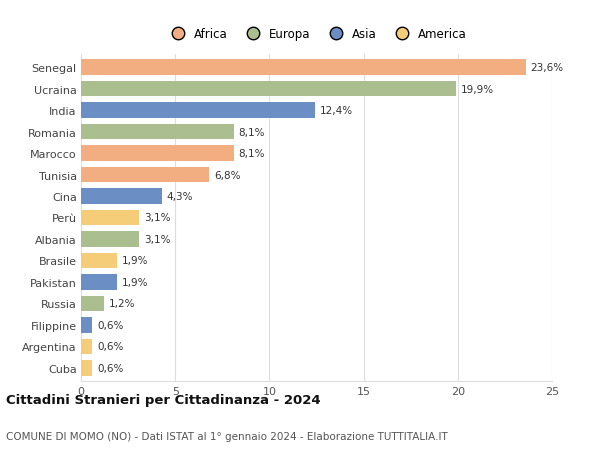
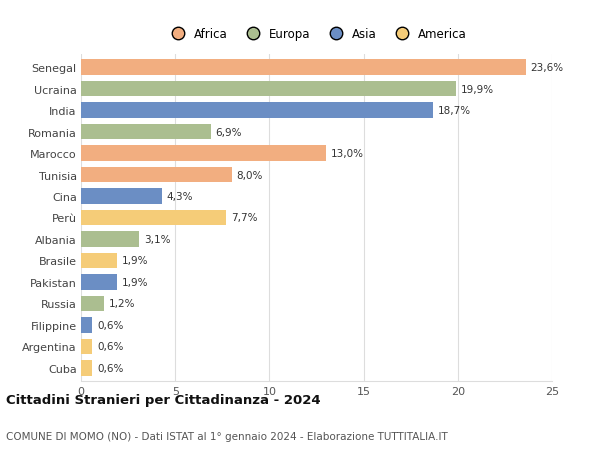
India: 12,4% -> 18,7%
Romania: 8,1% -> 6,9%
Marocco: 8,1% -> 13,0%
Tunisia: 6,8% -> 8,0%
Perù: 3,1% -> 7,7%
